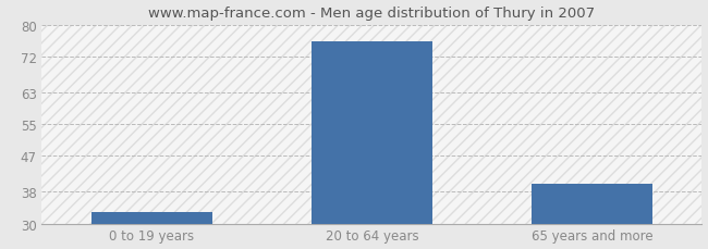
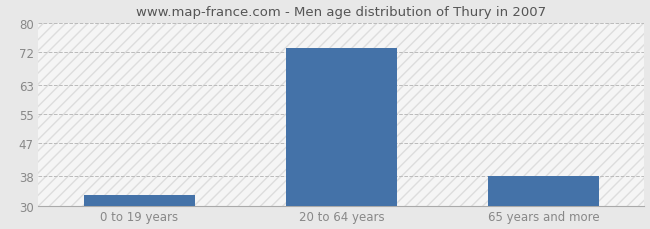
20 to 64 years: 76 -> 73
65 years and more: 40 -> 38
